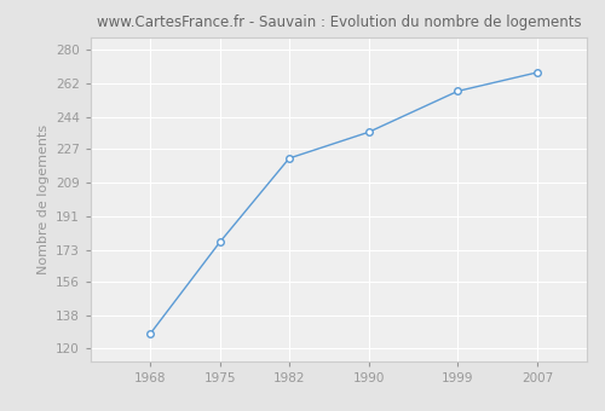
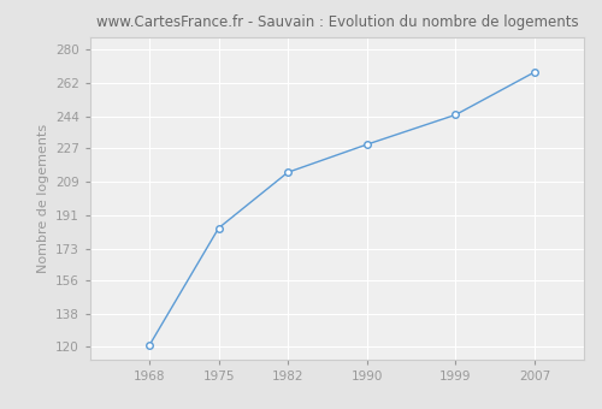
1968: 128 -> 121
1975: 177 -> 184
1982: 222 -> 214
1990: 236 -> 229
1999: 258 -> 245
